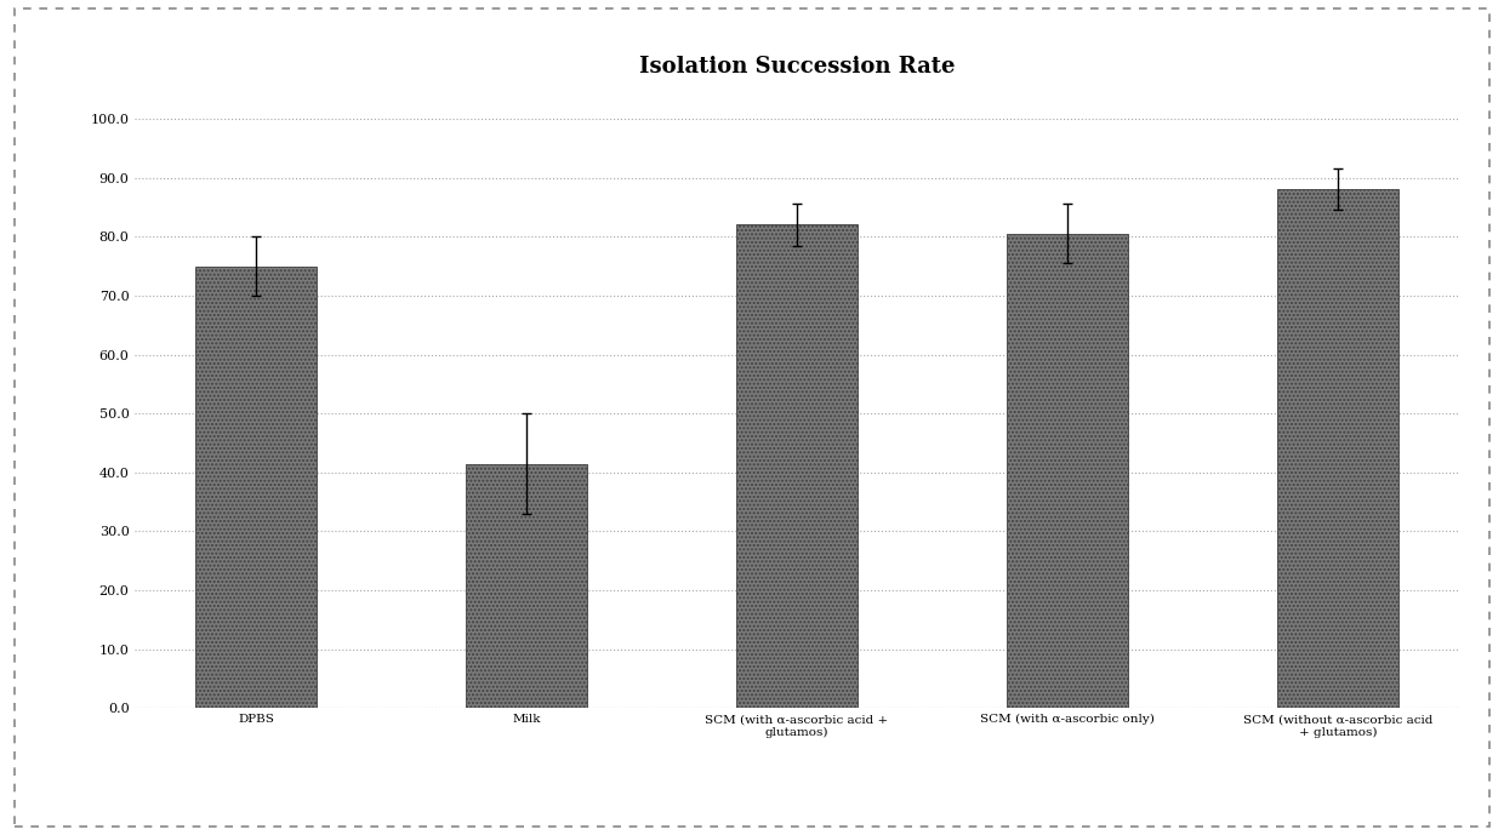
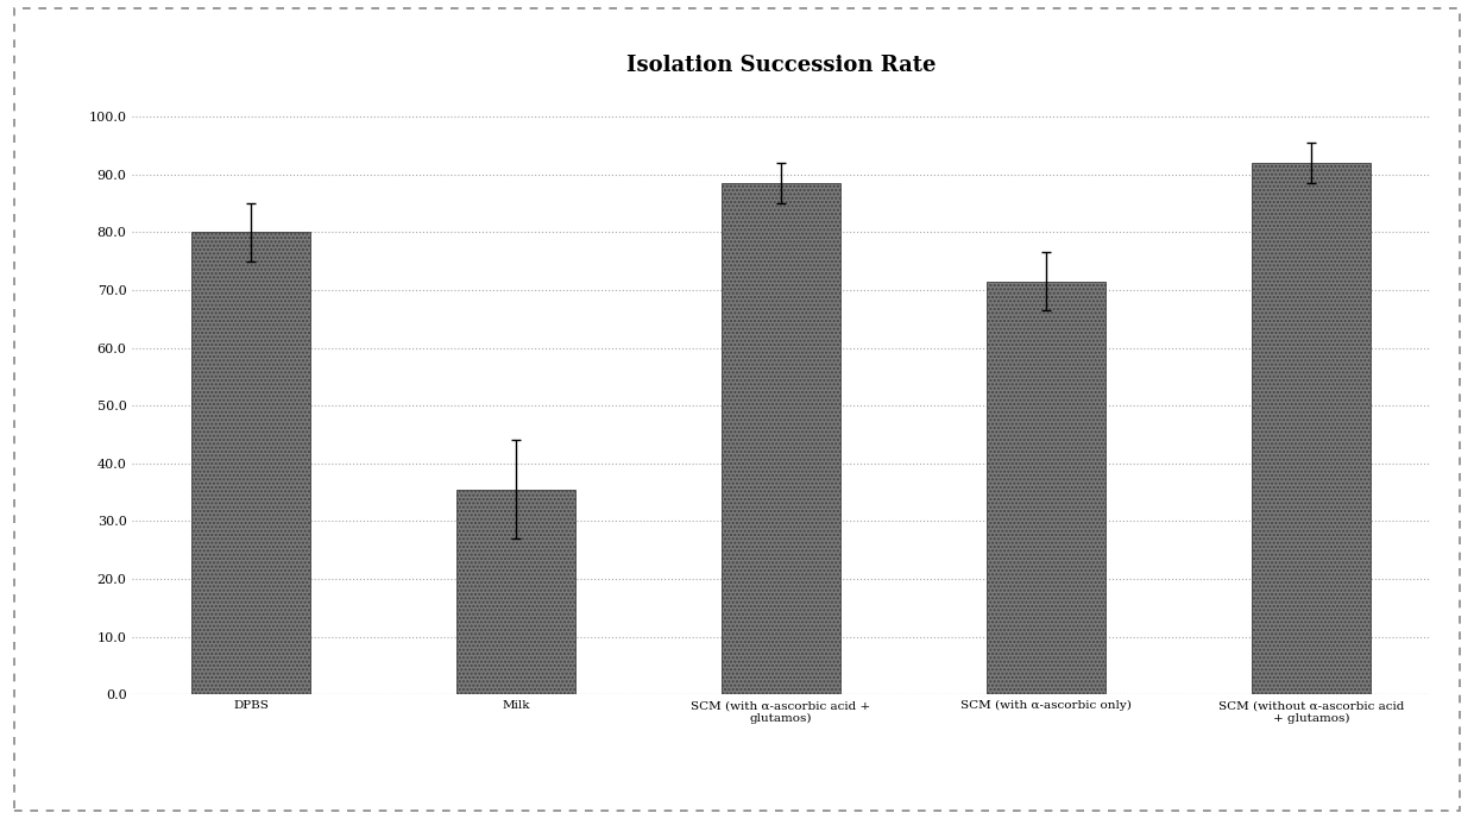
DPBS: 75.0 -> 80.0
Milk: 41.5 -> 35.5
SCM (with α-ascorbic acid + glutamos): 82.0 -> 88.5
SCM (with α-ascorbic only): 80.5 -> 71.5
SCM (without α-ascorbic acid + glutamos): 88.0 -> 92.0
